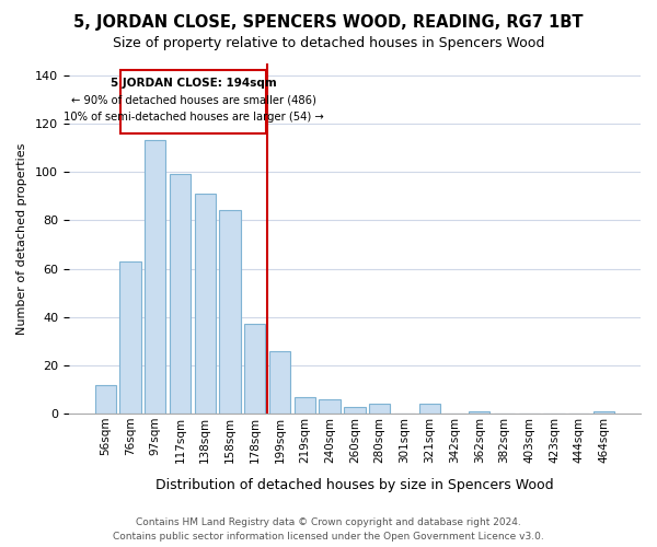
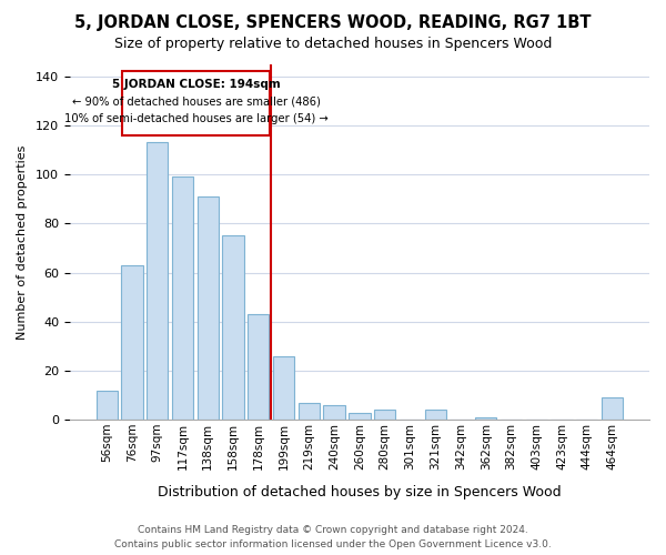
158sqm: 84 -> 75
178sqm: 37 -> 43
464sqm: 1 -> 9
